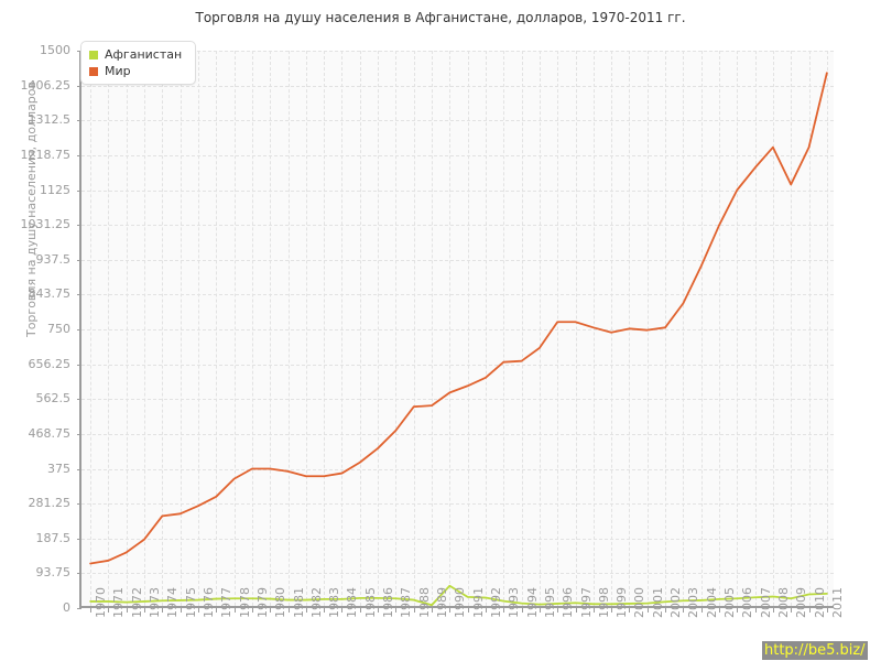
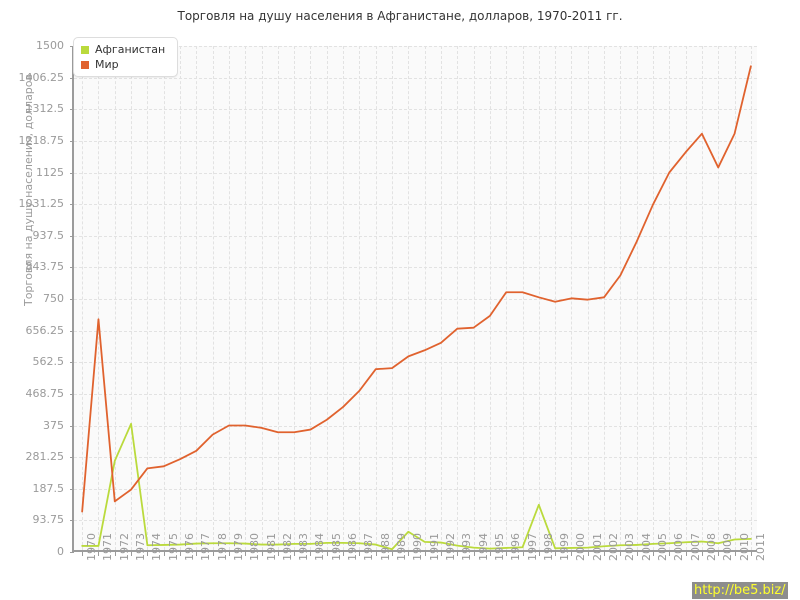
Мир/1971: 130 -> 690
Афганистан/1972: 20 -> 270
Афганистан/1973: 20 -> 380
Афганистан/1998: 10 -> 140
